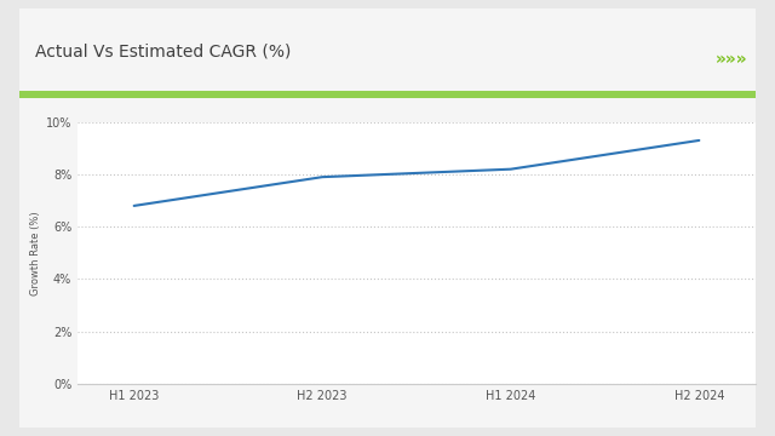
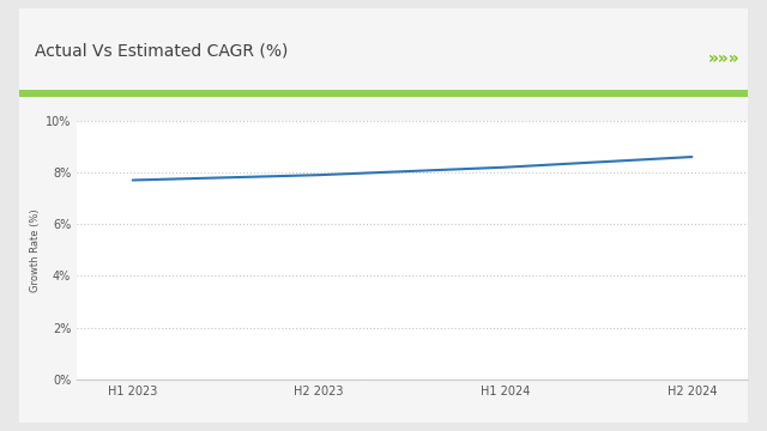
H1 2023: 6.8% -> 7.7%
H2 2024: 9.3% -> 8.6%
